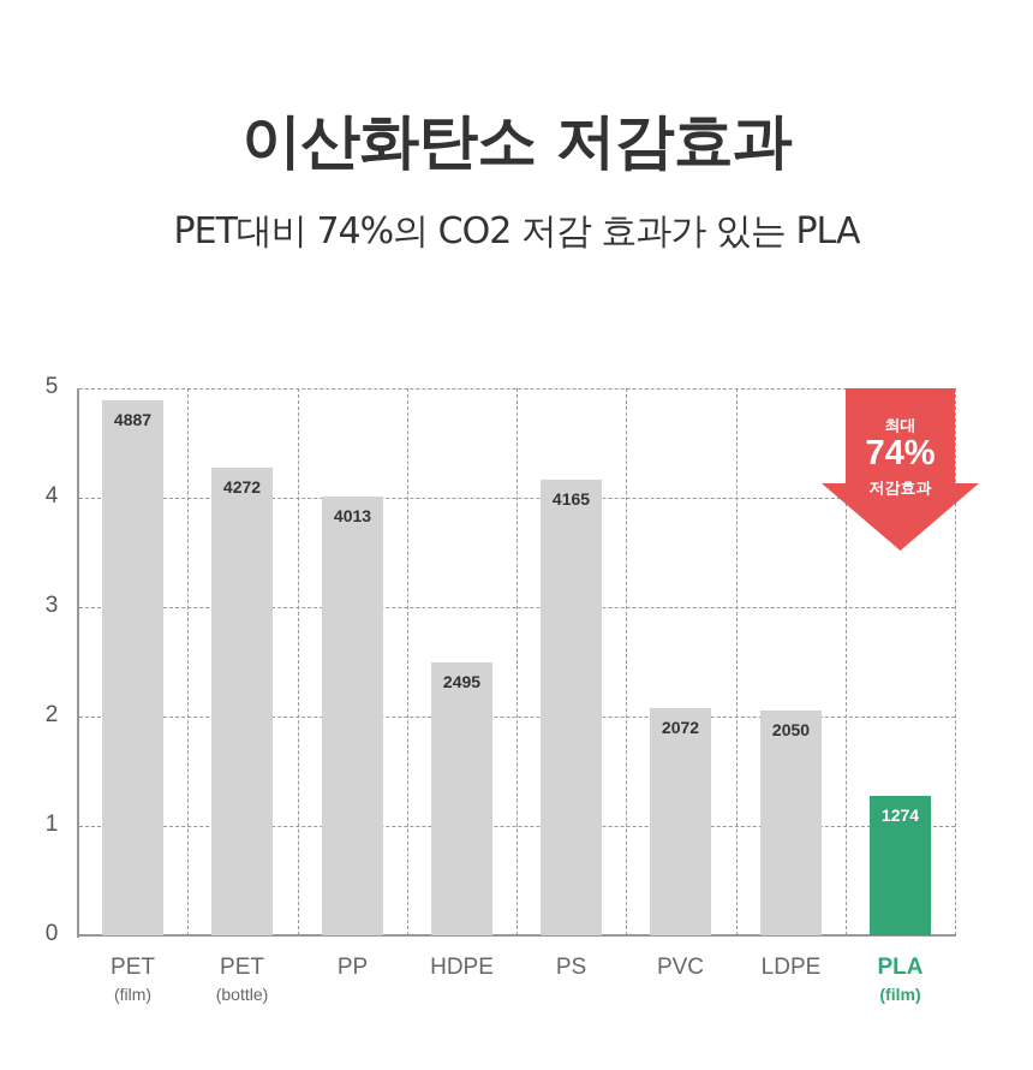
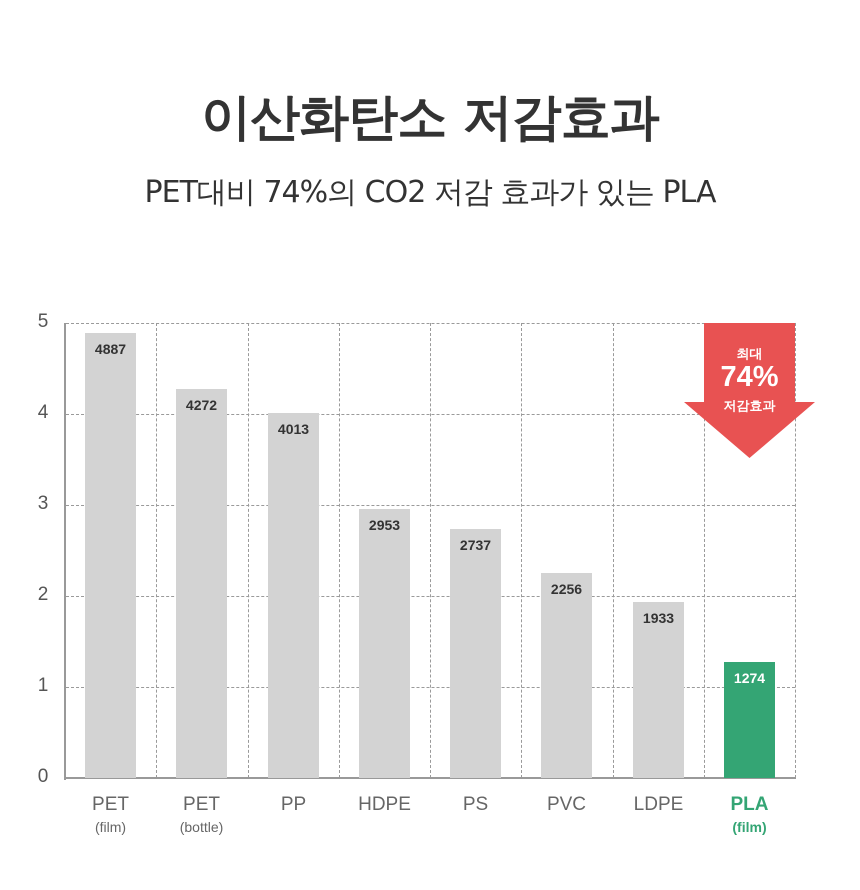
HDPE: 2495 -> 2953
PS: 4165 -> 2737
PVC: 2072 -> 2256
LDPE: 2050 -> 1933
